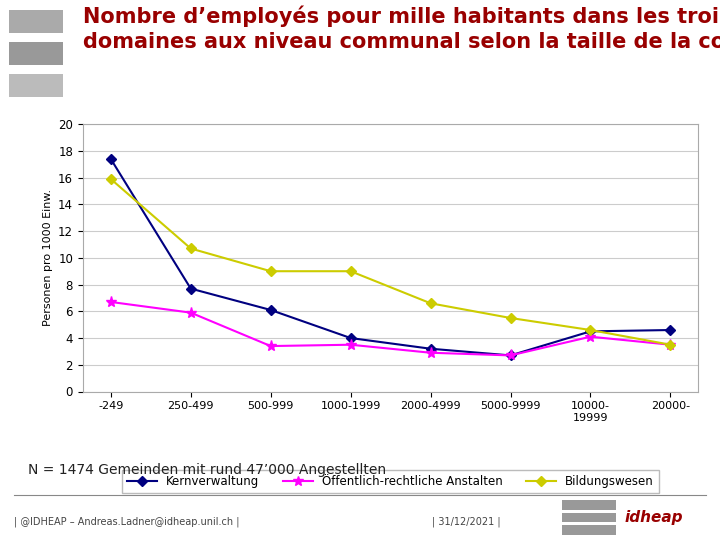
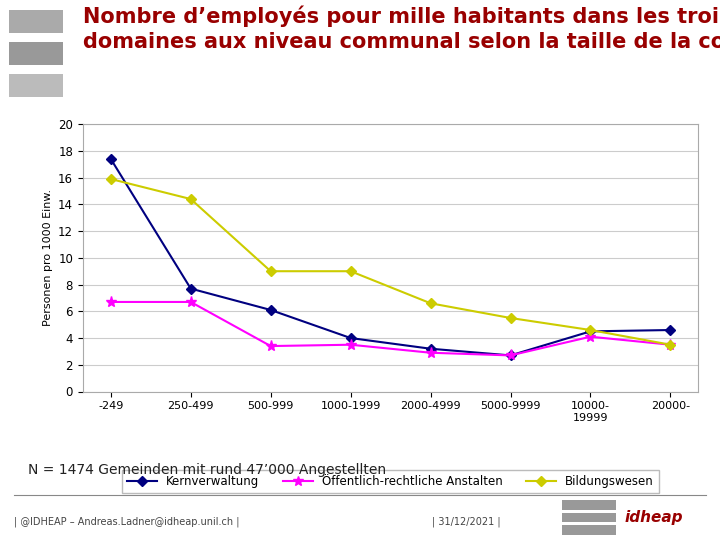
Öffentlich-rechtliche Anstalten/250-499: 5.9 -> 6.7
Bildungswesen/250-499: 10.7 -> 14.4
